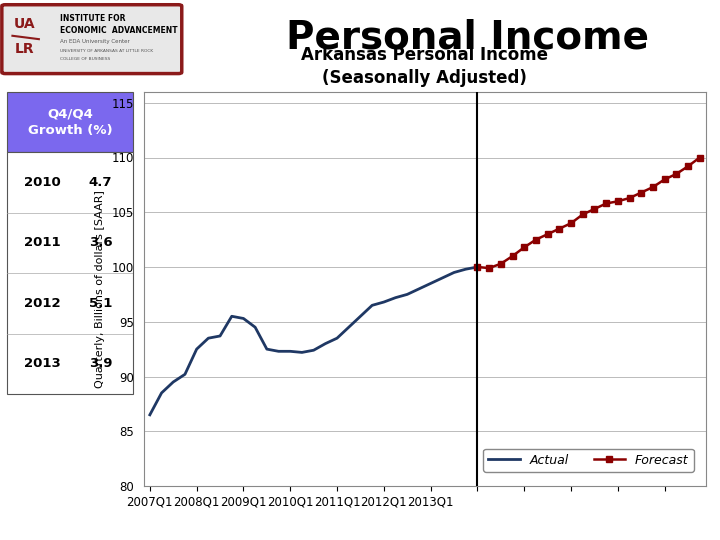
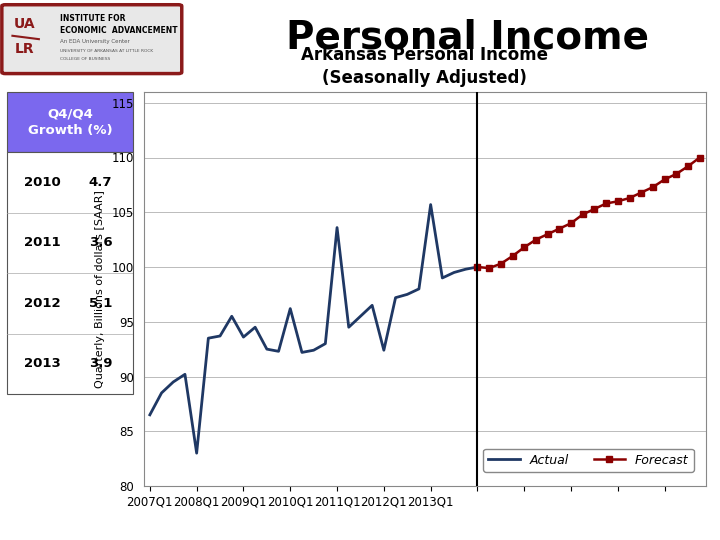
Actual/2008Q1: 92.5 -> 83.0
Actual/2009Q1: 95.3 -> 93.6
Actual/2010Q1: 92.3 -> 96.2
Actual/2011Q1: 93.5 -> 103.6
Actual/2012Q1: 96.8 -> 92.4
Actual/2013Q1: 98.5 -> 105.7
